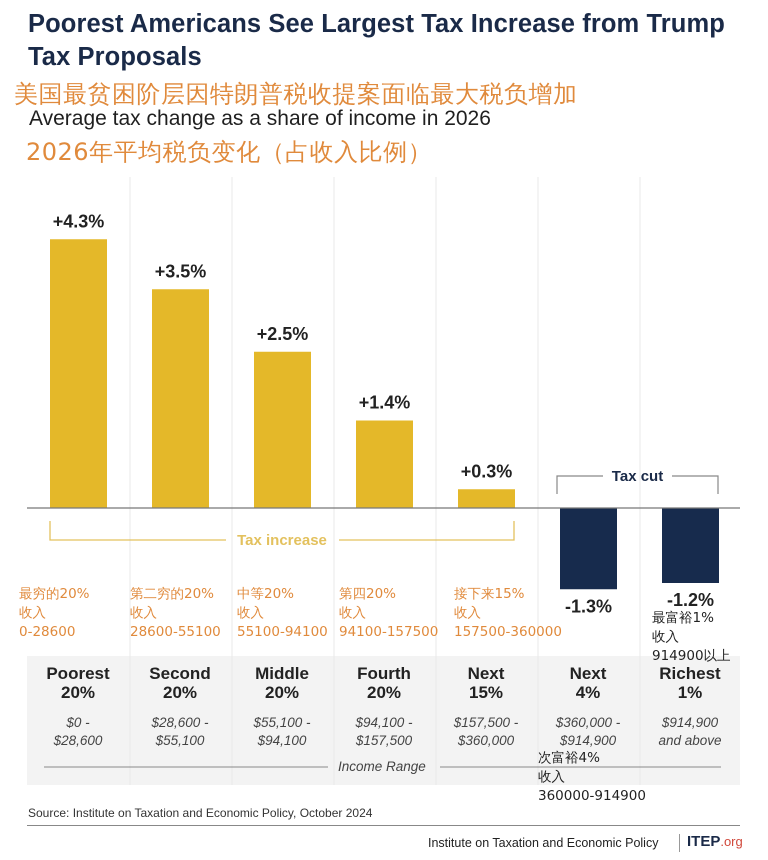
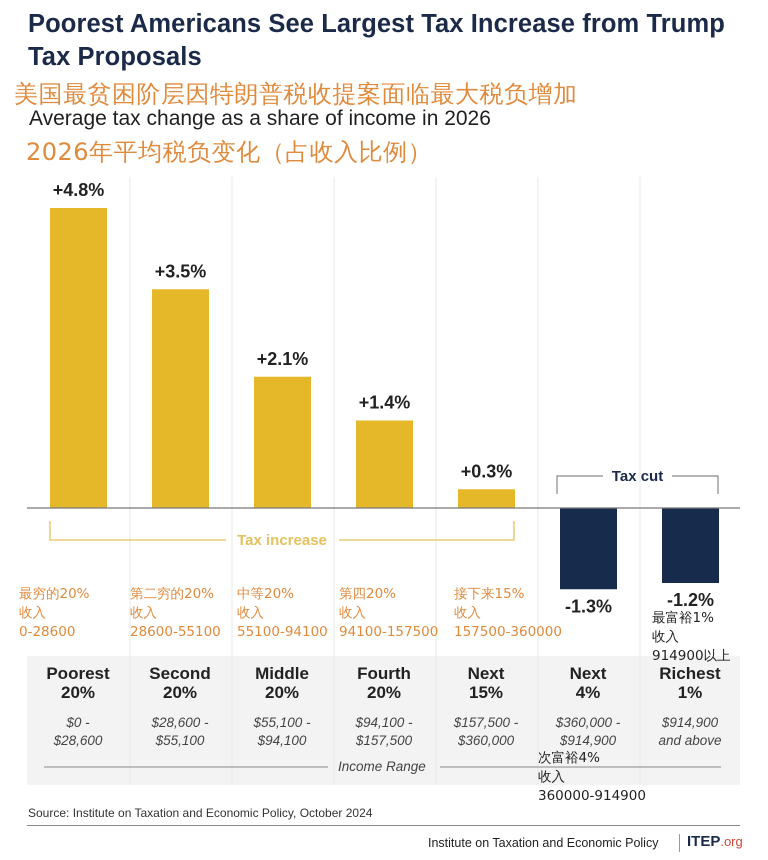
Poorest 20%: +4.3% -> +4.8%
Middle 20%: +2.5% -> +2.1%
